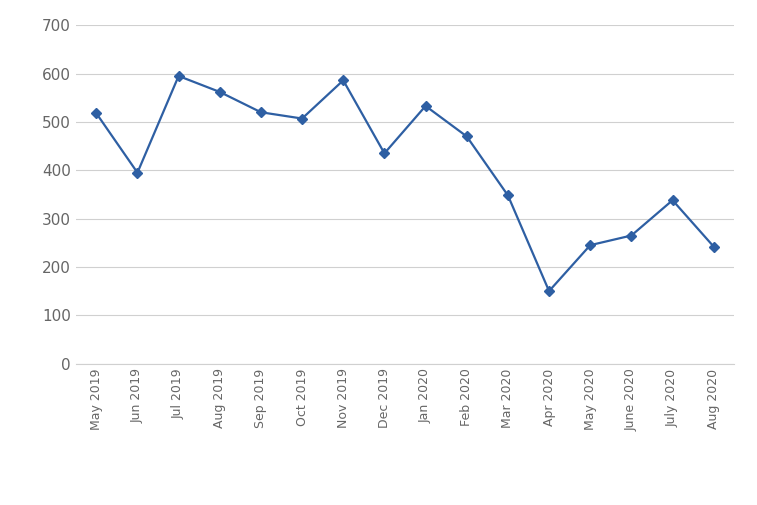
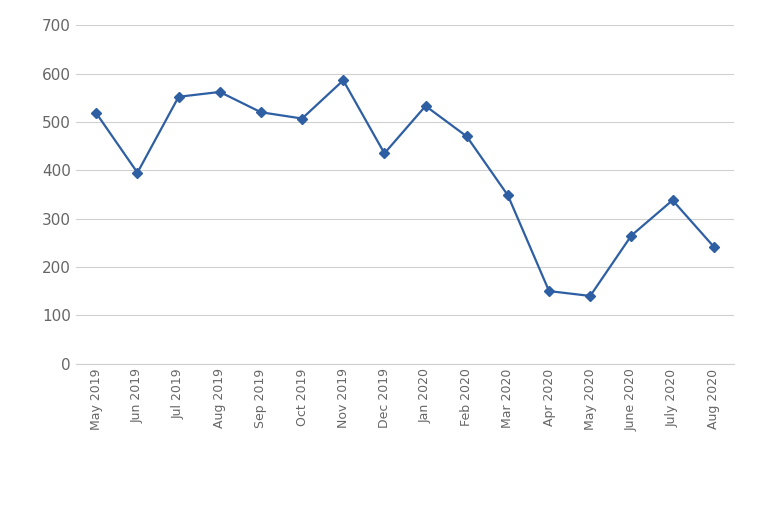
Jul 2019: 595 -> 552
May 2020: 245 -> 140
